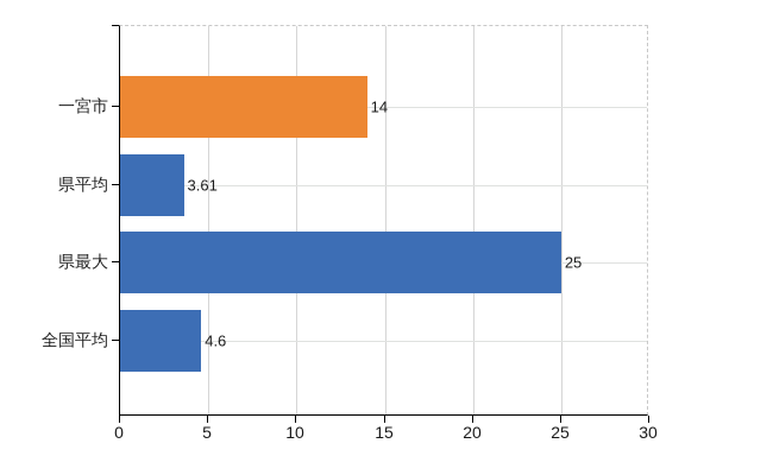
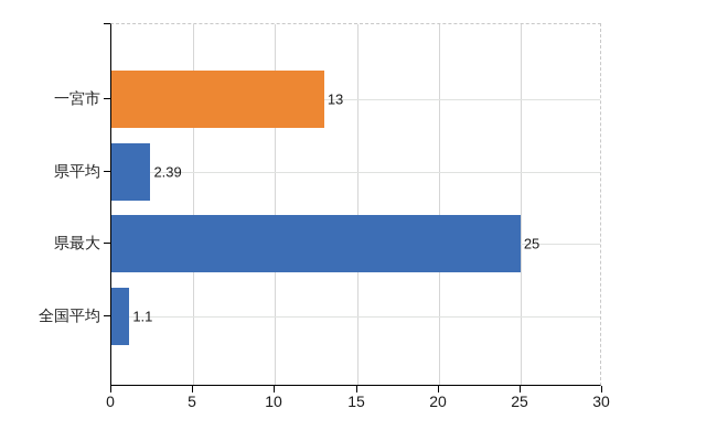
一宮市: 14 -> 13
県平均: 3.61 -> 2.39
全国平均: 4.6 -> 1.1
